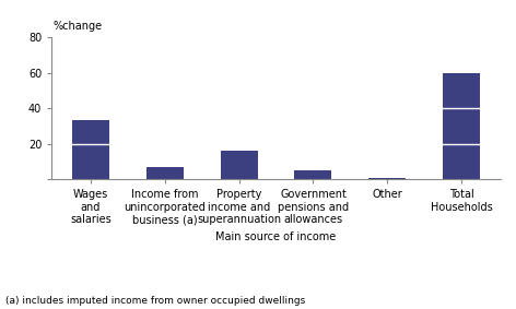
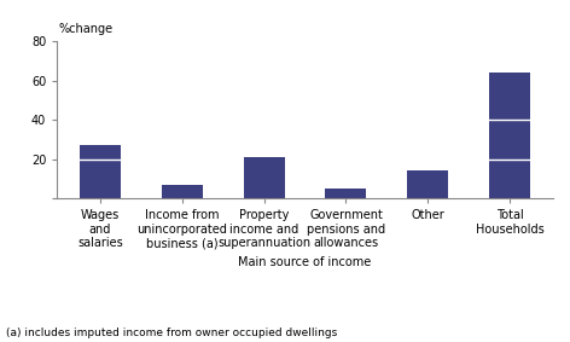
Wages and salaries: 33 -> 27
Property income and superannuation: 16 -> 21
Other: 0 -> 14
Total Households: 60 -> 64
